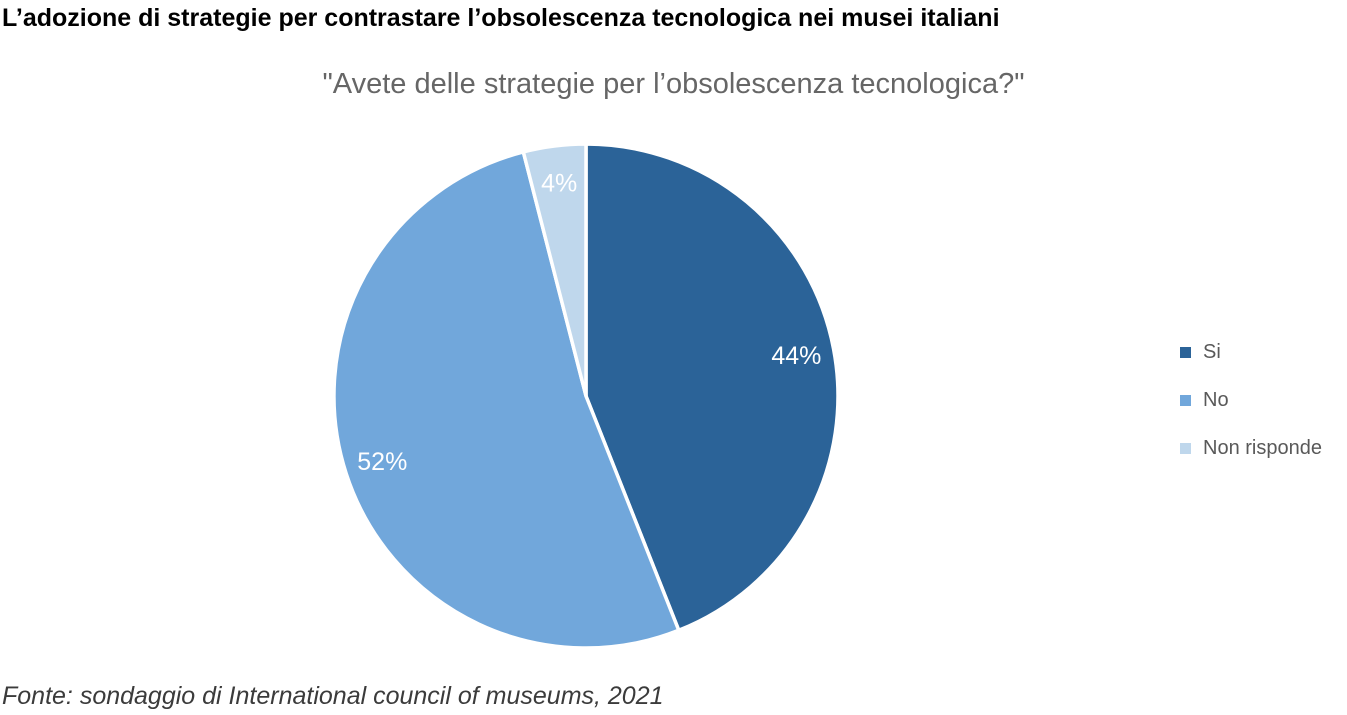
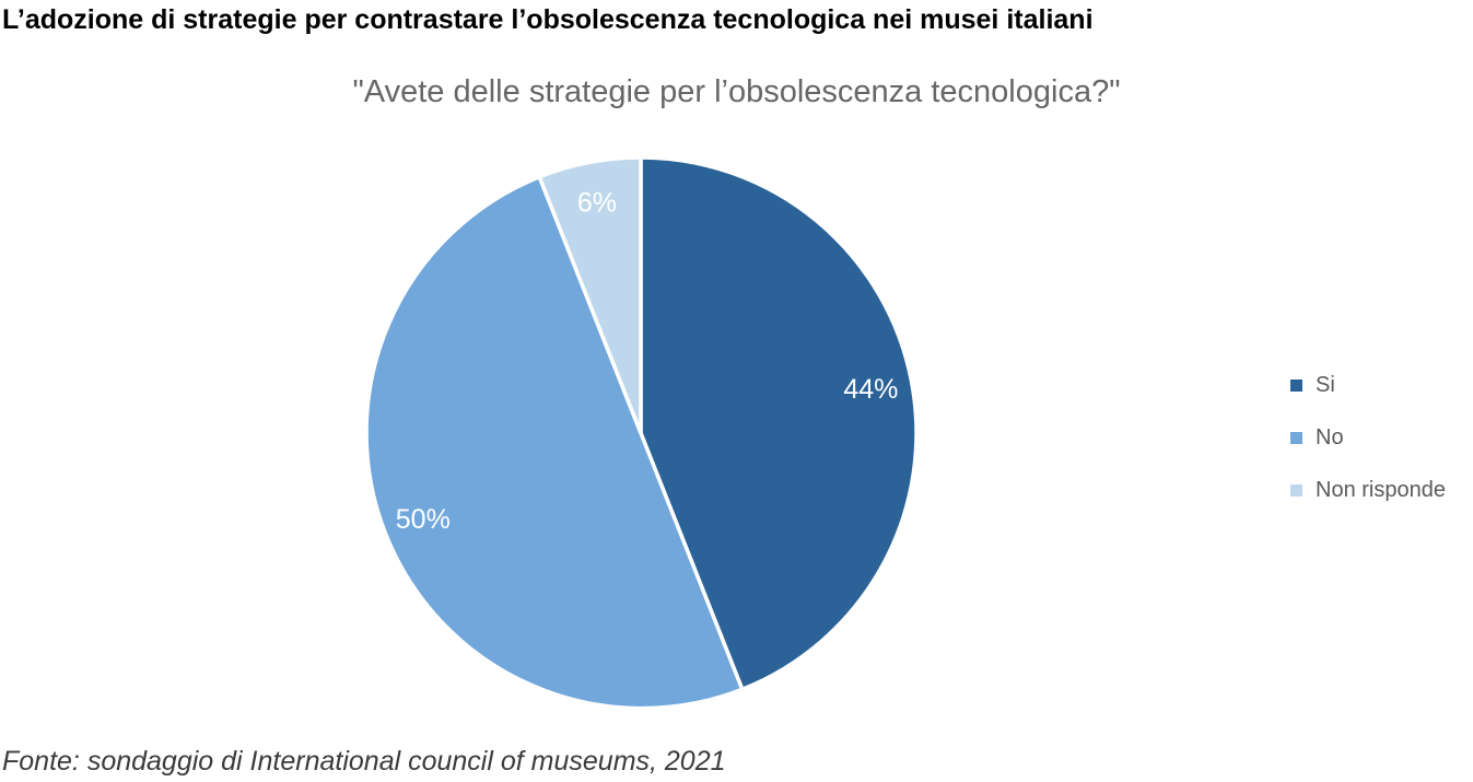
No: 52% -> 50%
Non risponde: 4% -> 6%
